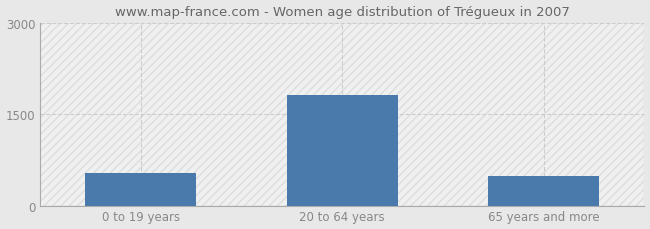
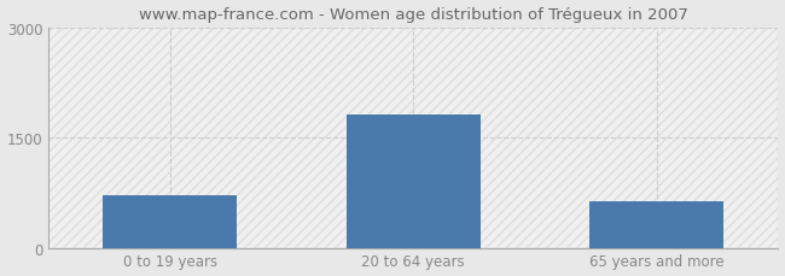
0 to 19 years: 530 -> 720
65 years and more: 490 -> 640
